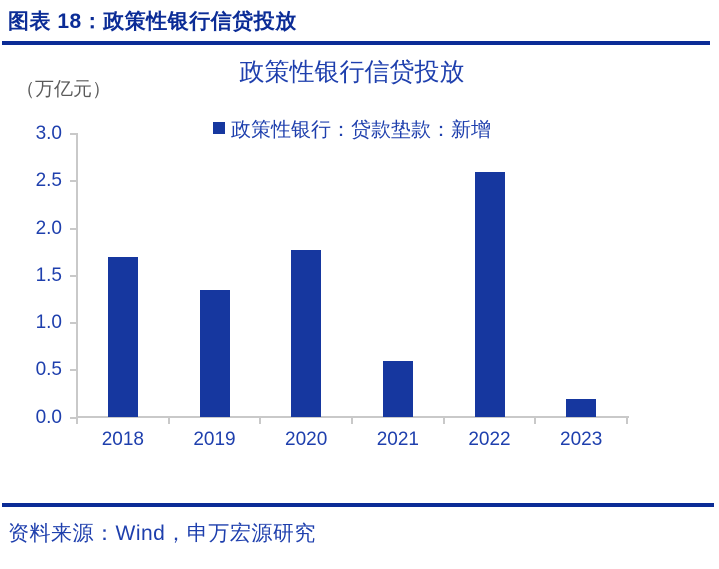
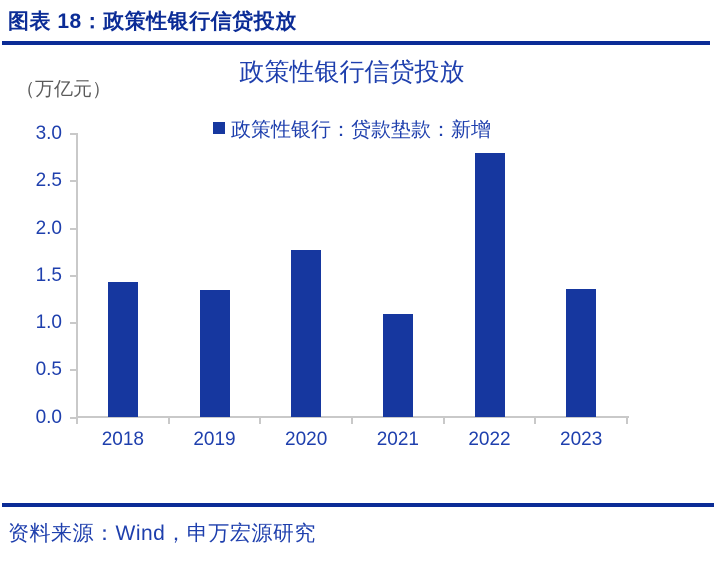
2018: 1.7 -> 1.4
2021: 0.6 -> 1.1
2022: 2.6 -> 2.8
2023: 0.2 -> 1.4
